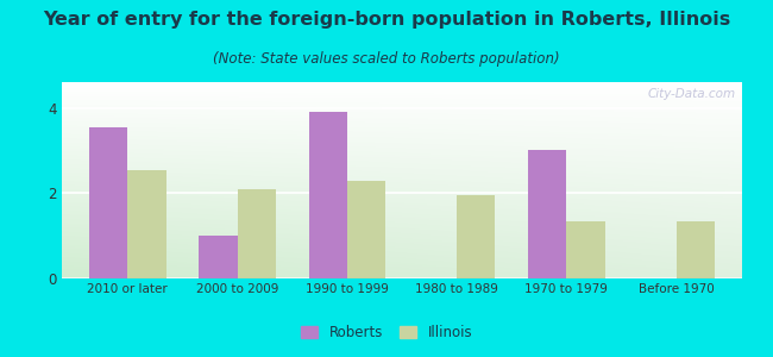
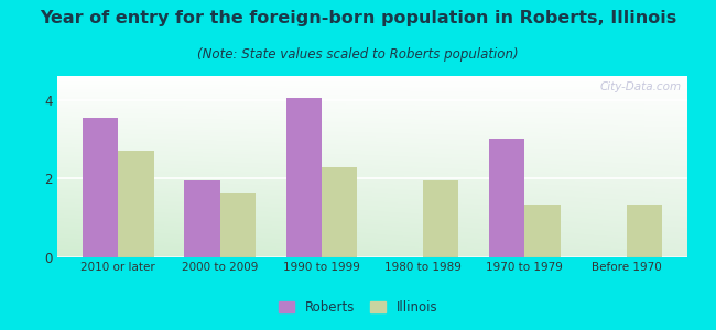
Illinois/2010 or later: 2.55 -> 2.70
Roberts/2000 to 2009: 1.00 -> 1.95
Illinois/2000 to 2009: 2.10 -> 1.65
Roberts/1990 to 1999: 3.90 -> 4.05
